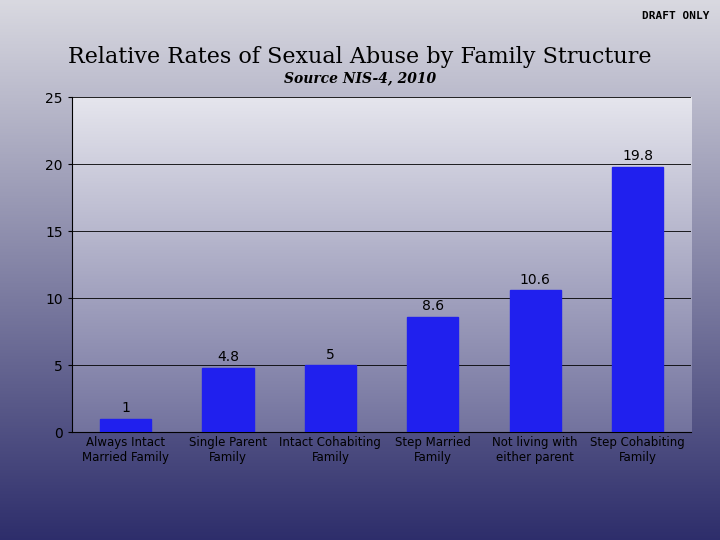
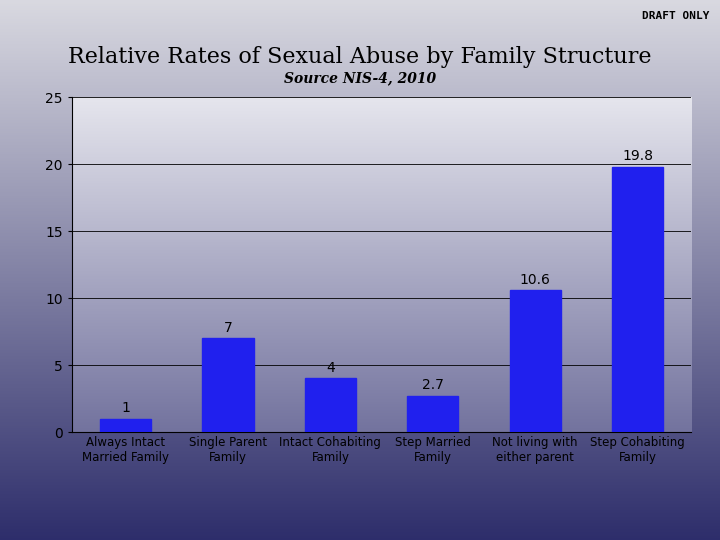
Single Parent Family: 4.8 -> 7
Intact Cohabiting Family: 5 -> 4
Step Married Family: 8.6 -> 2.7
